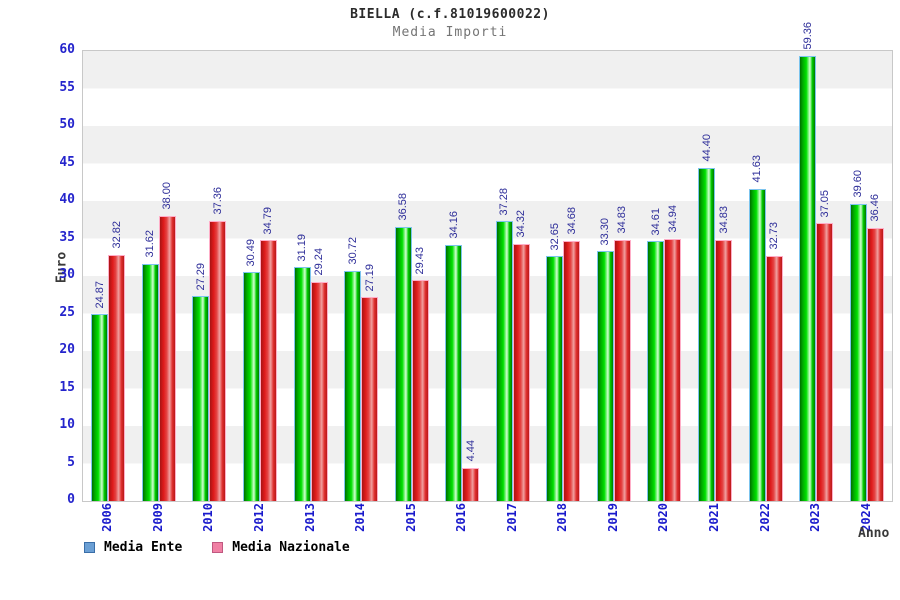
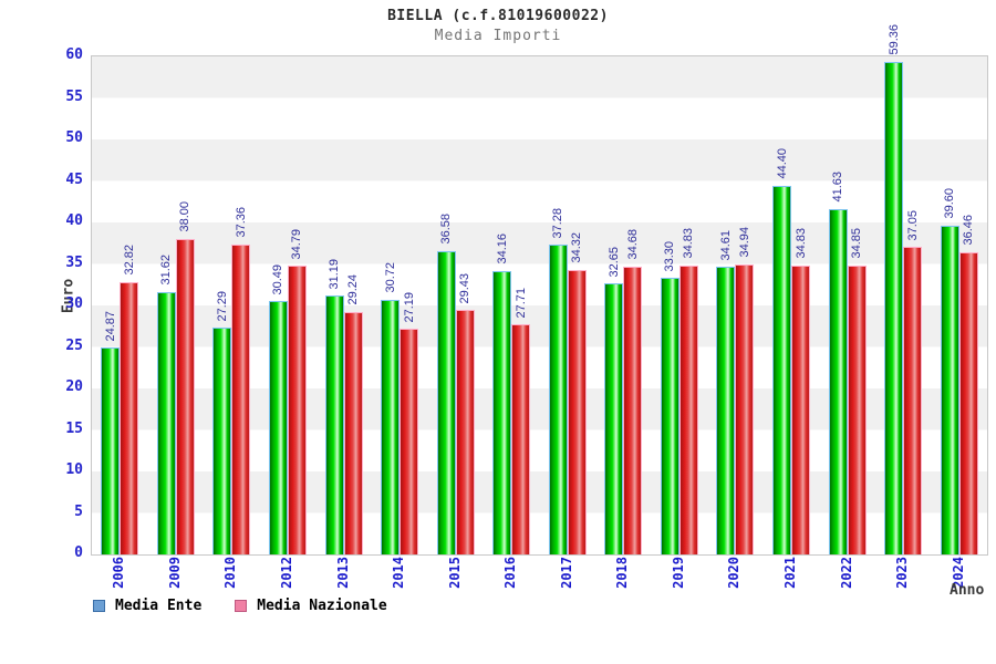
Media Nazionale/2016: 4.44 -> 27.71
Media Nazionale/2022: 32.73 -> 34.85
